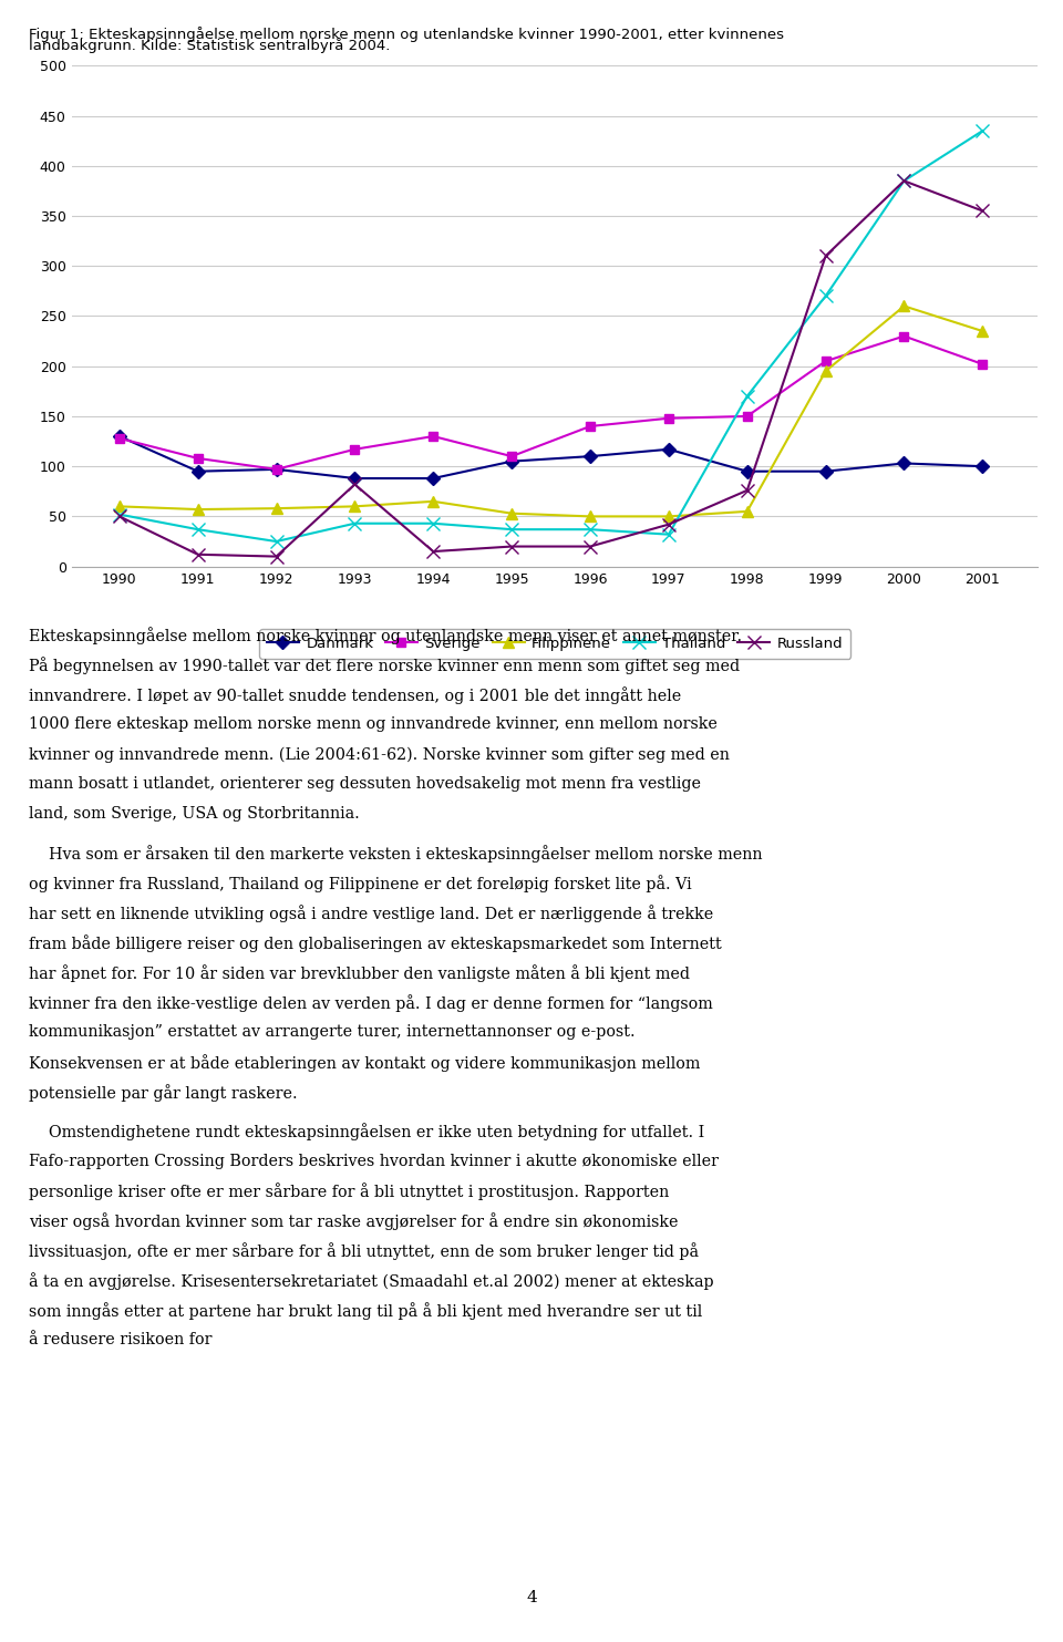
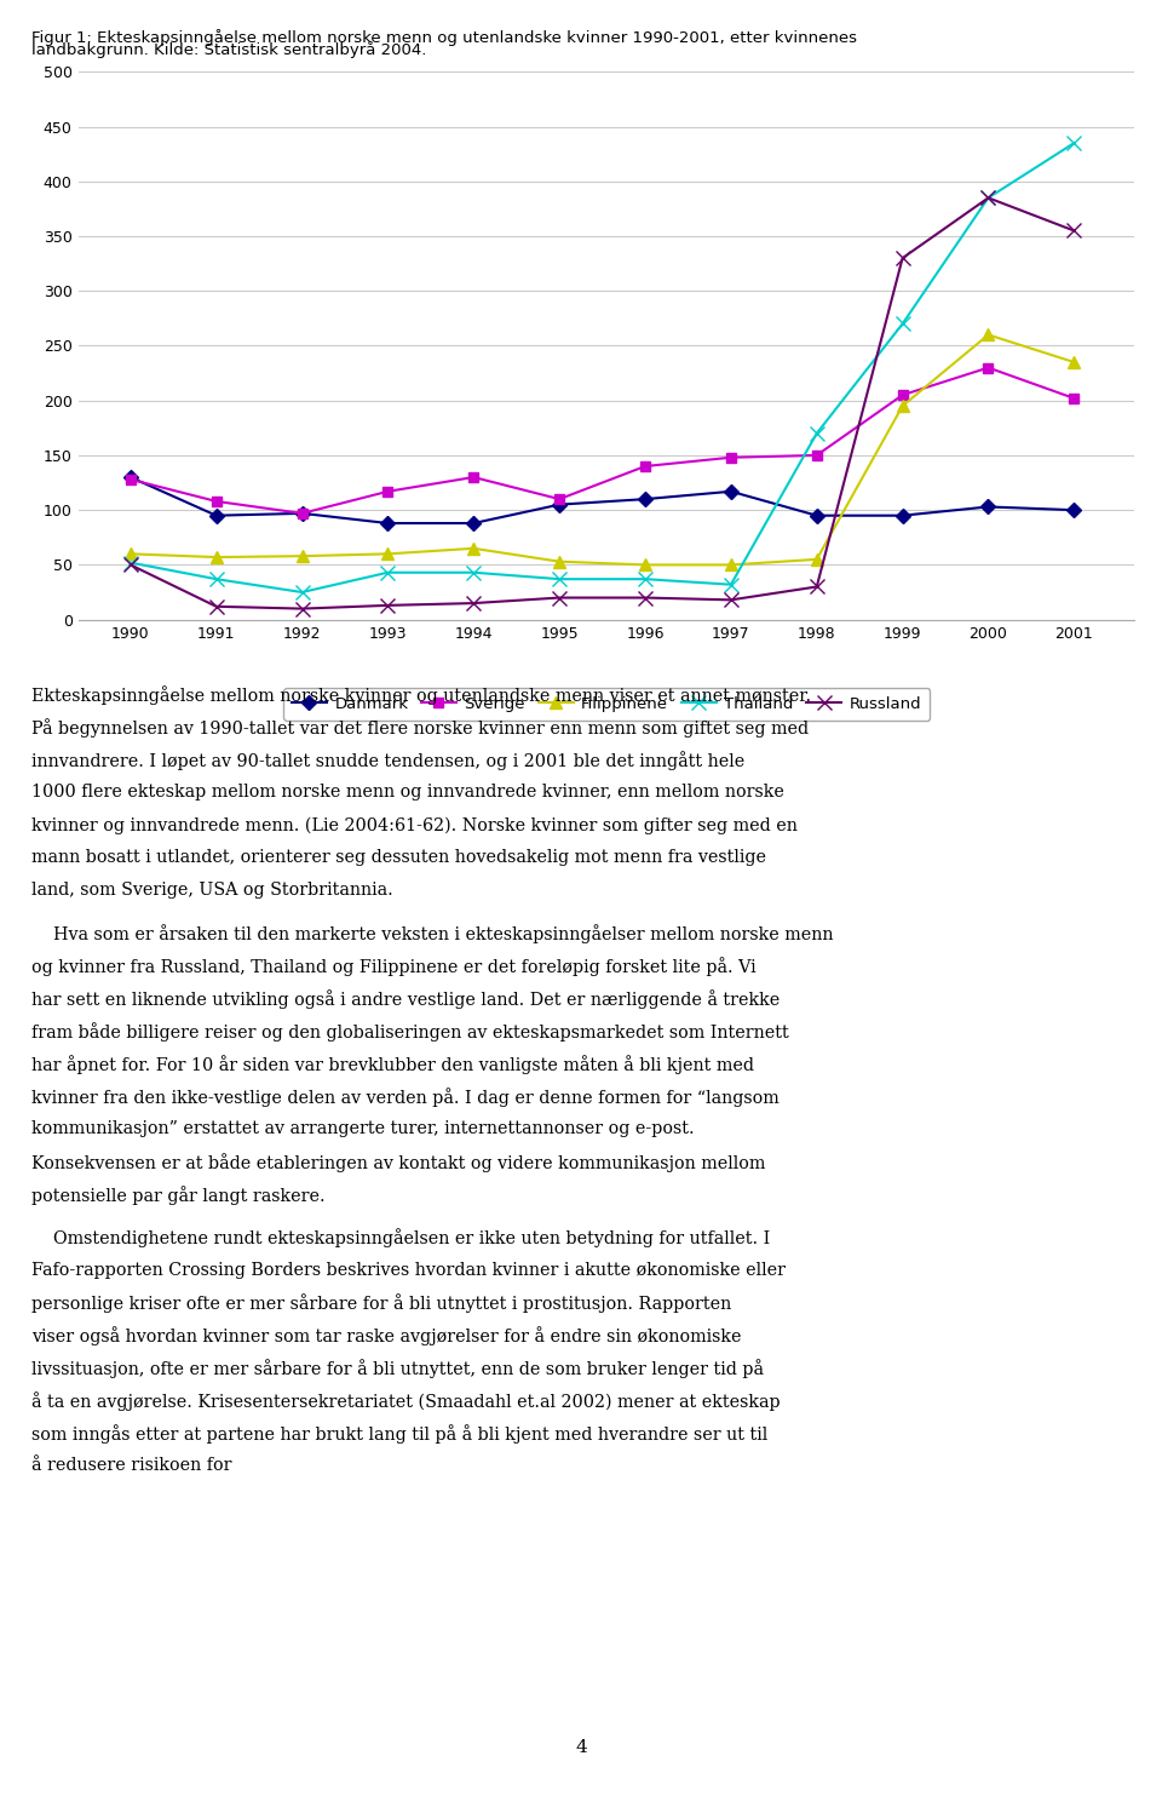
Russland/1993: 82 -> 13
Russland/1997: 42 -> 18
Russland/1998: 76 -> 30
Russland/1999: 310 -> 330
